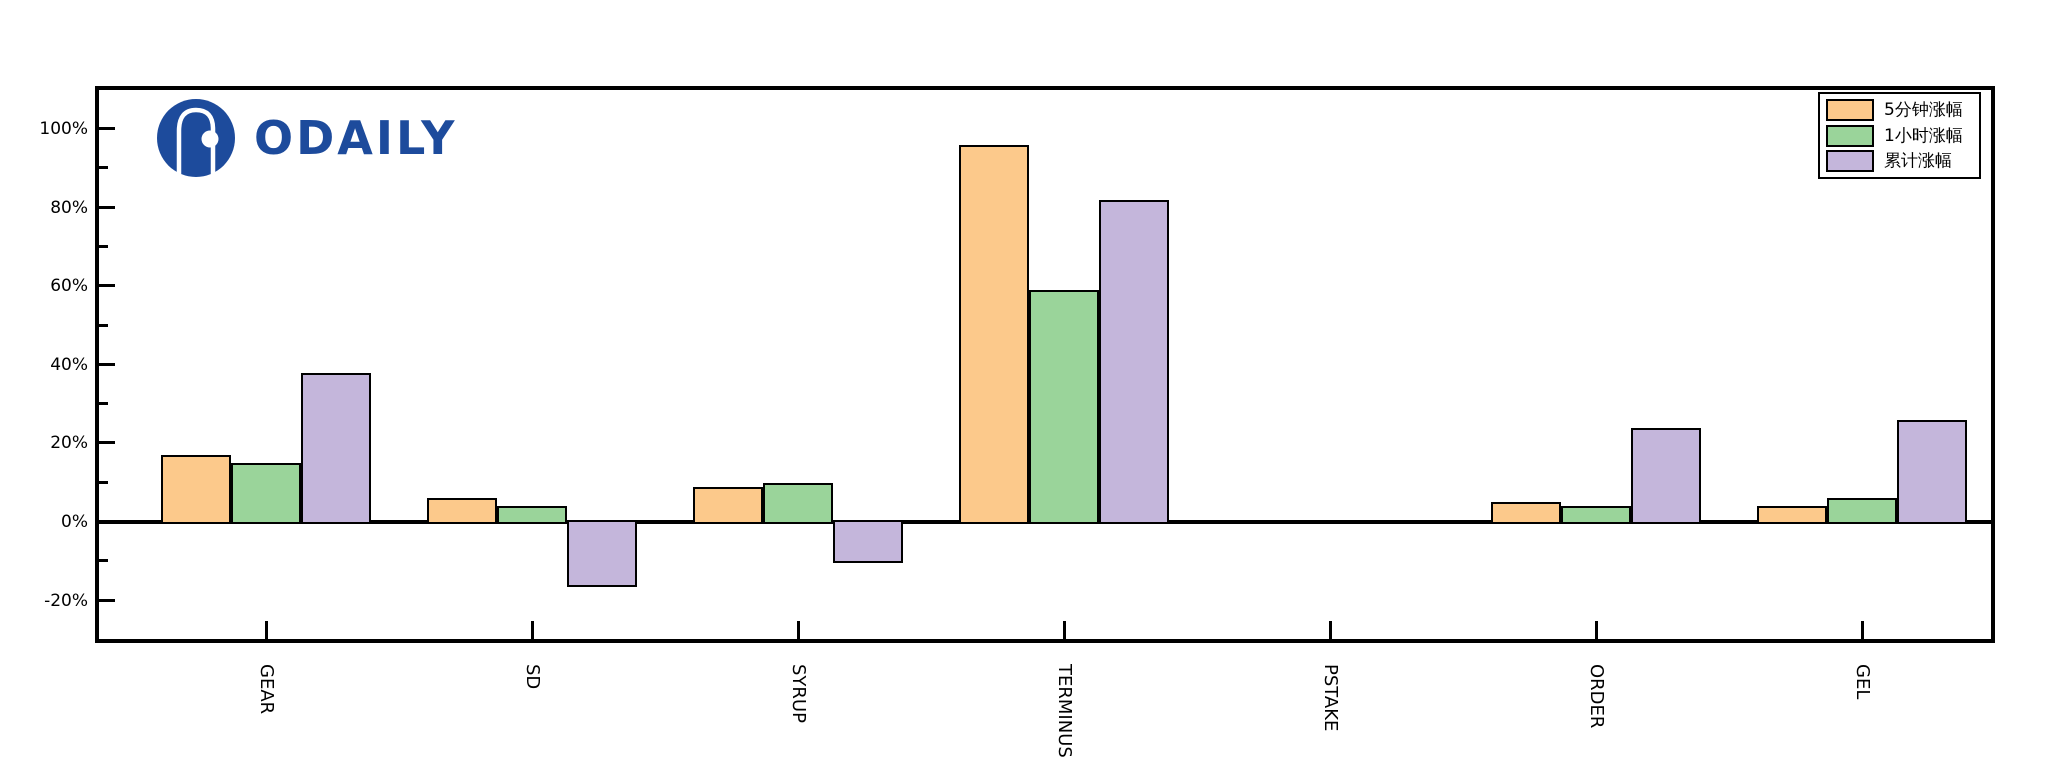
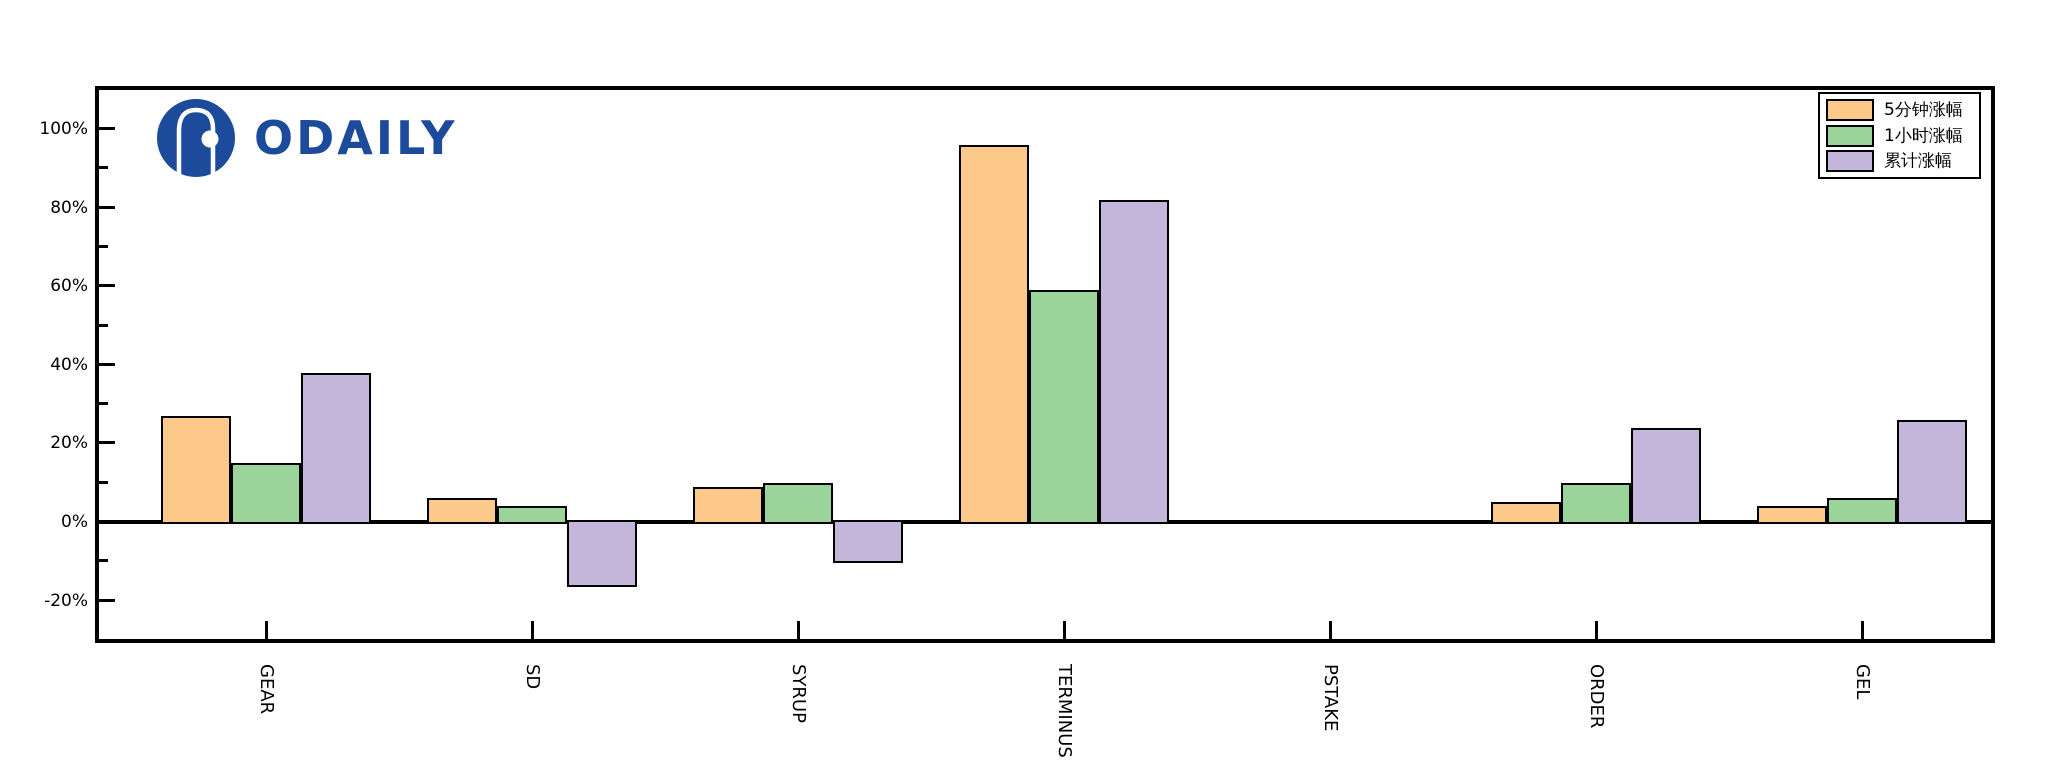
5分钟涨幅/GEAR: 17% -> 27%
1小时涨幅/ORDER: 4% -> 10%
